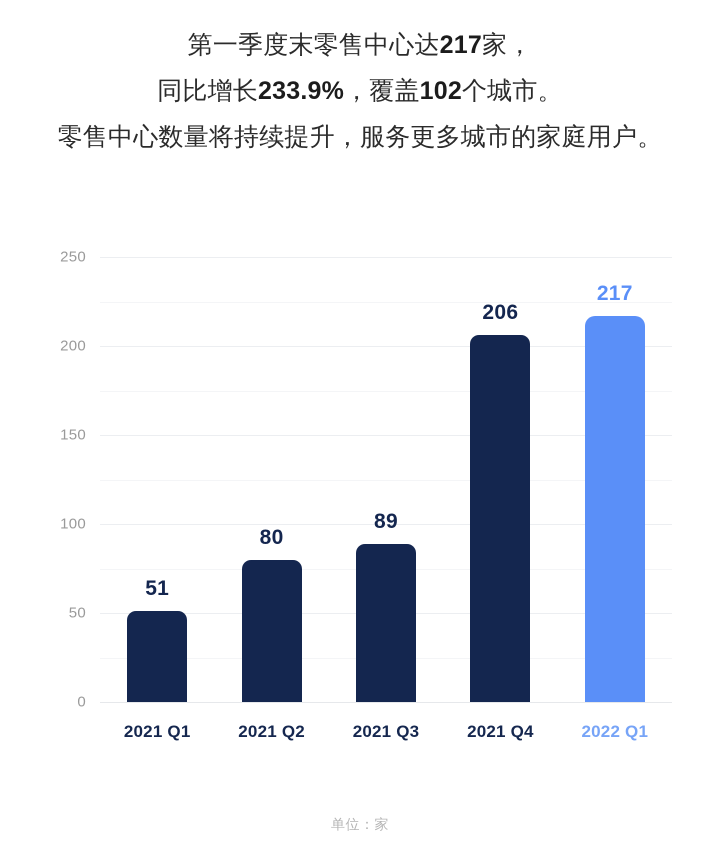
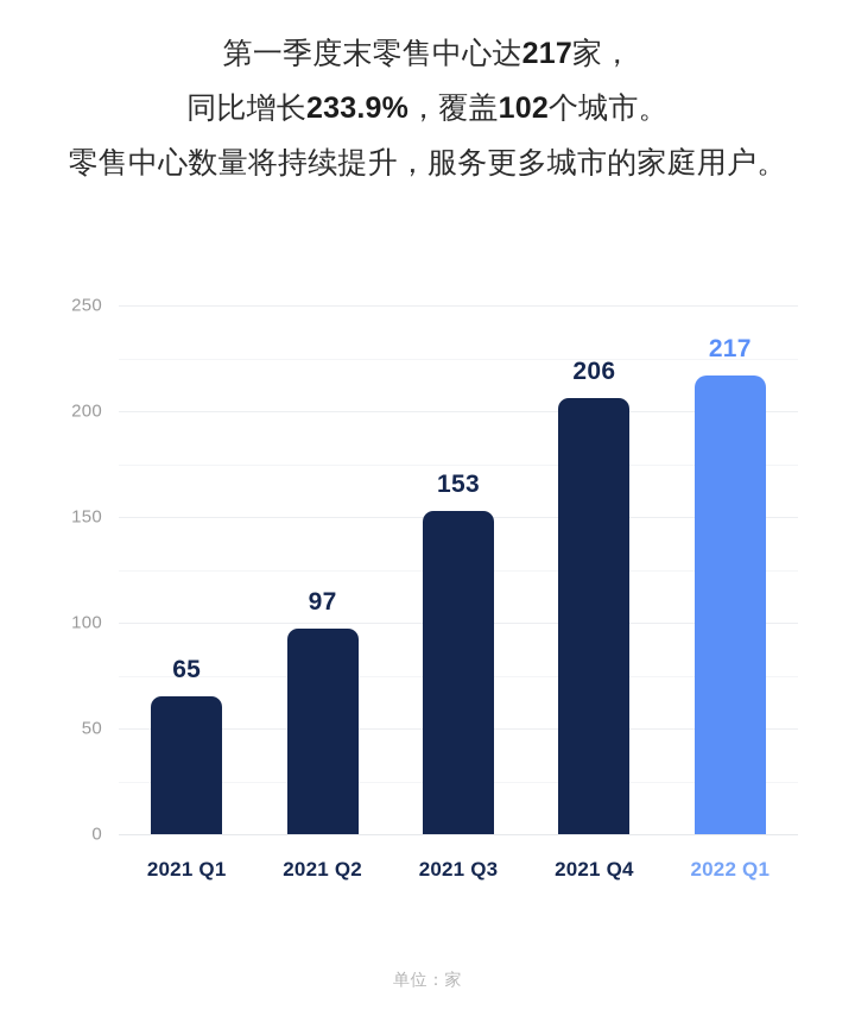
2021 Q1: 51 -> 65
2021 Q2: 80 -> 97
2021 Q3: 89 -> 153
